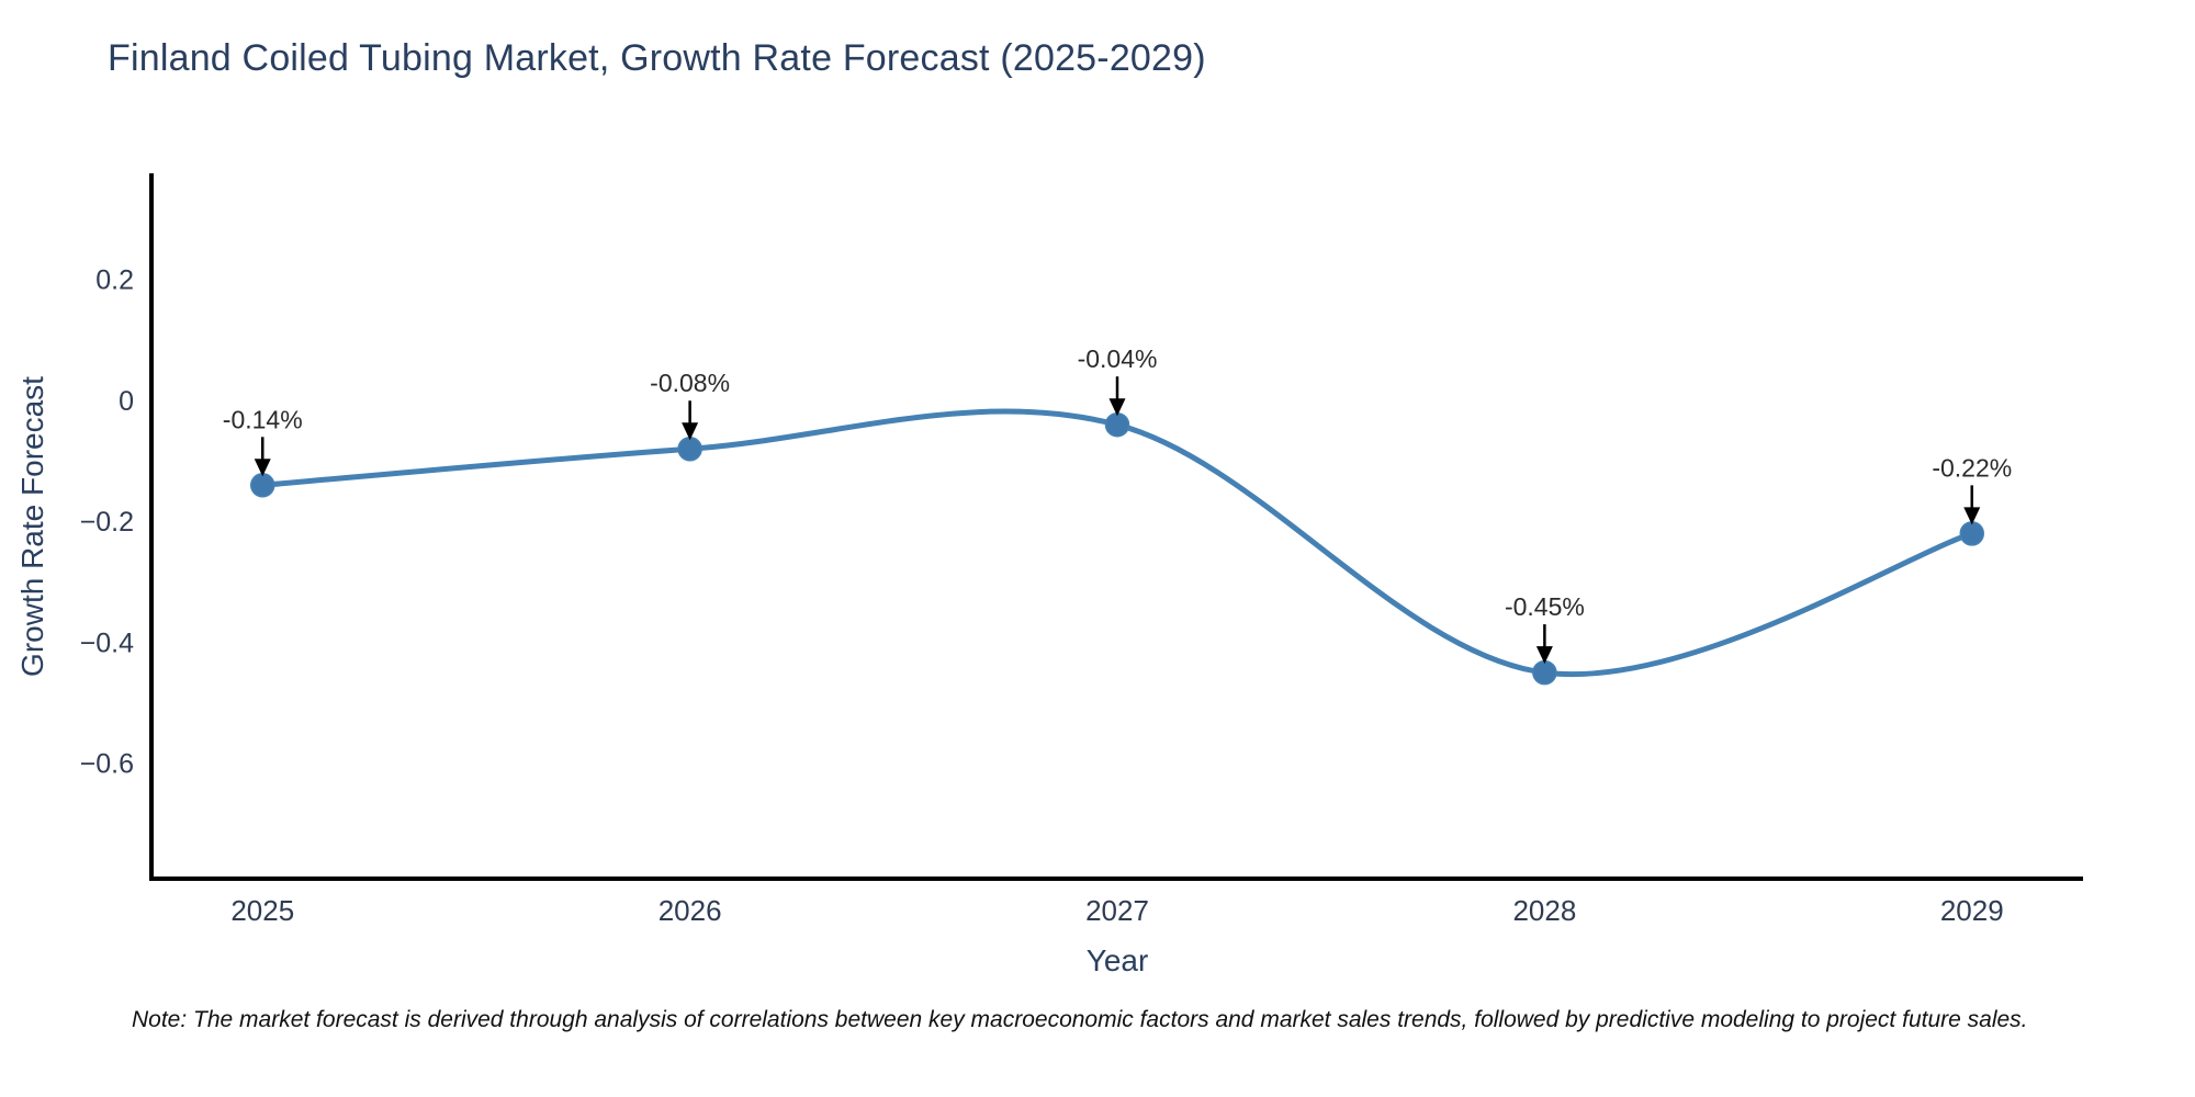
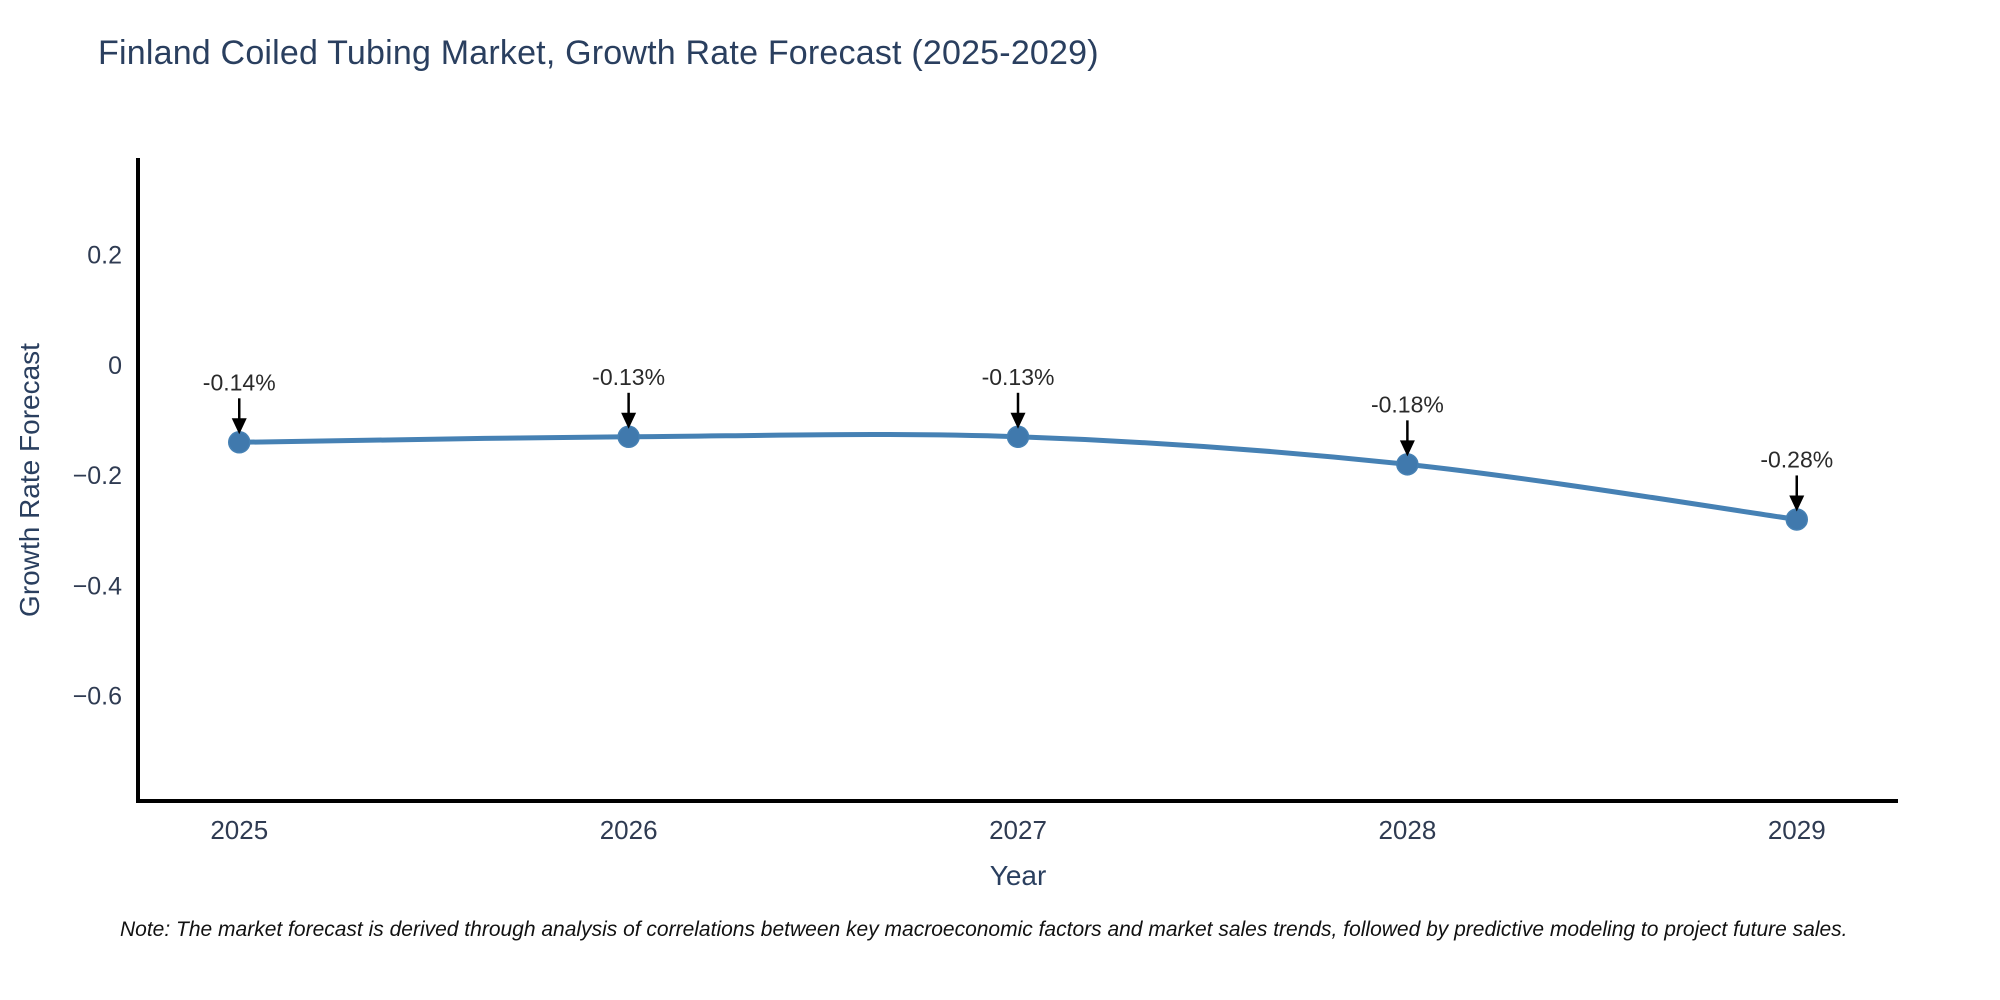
2026: -0.08% -> -0.13%
2027: -0.04% -> -0.13%
2028: -0.45% -> -0.18%
2029: -0.22% -> -0.28%
